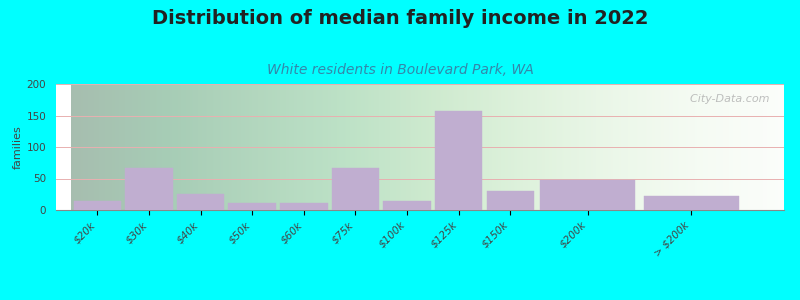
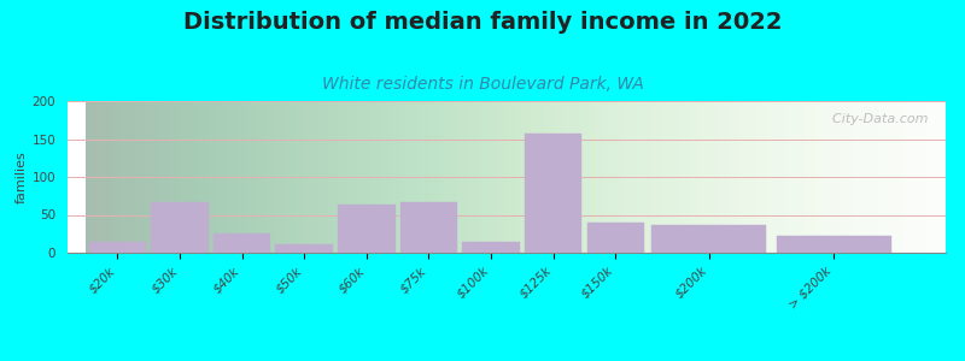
$60k: 11 -> 64
$150k: 30 -> 40
$200k: 47 -> 36
